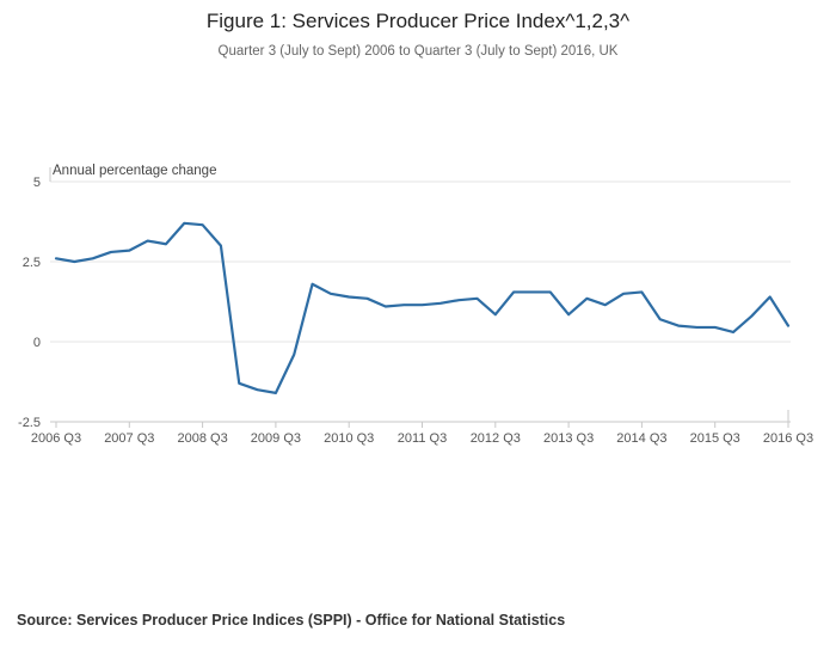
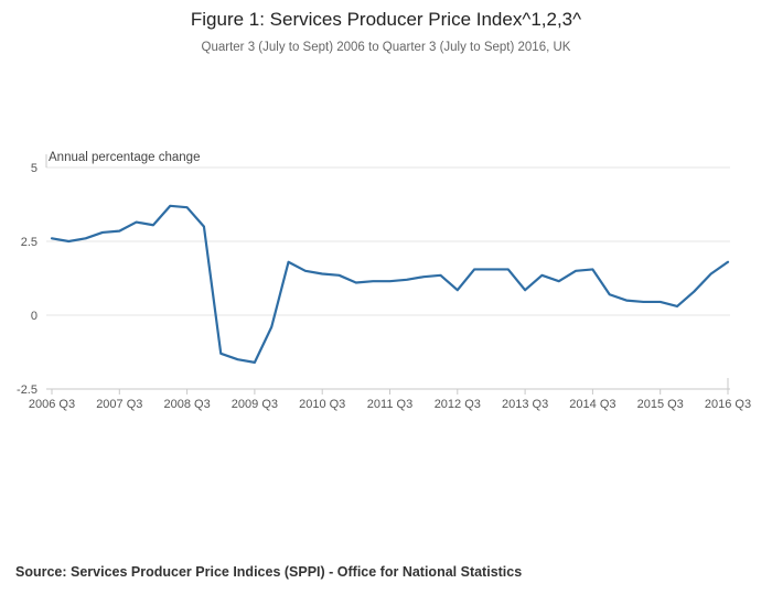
2016 Q3: 0.5 -> 1.8
